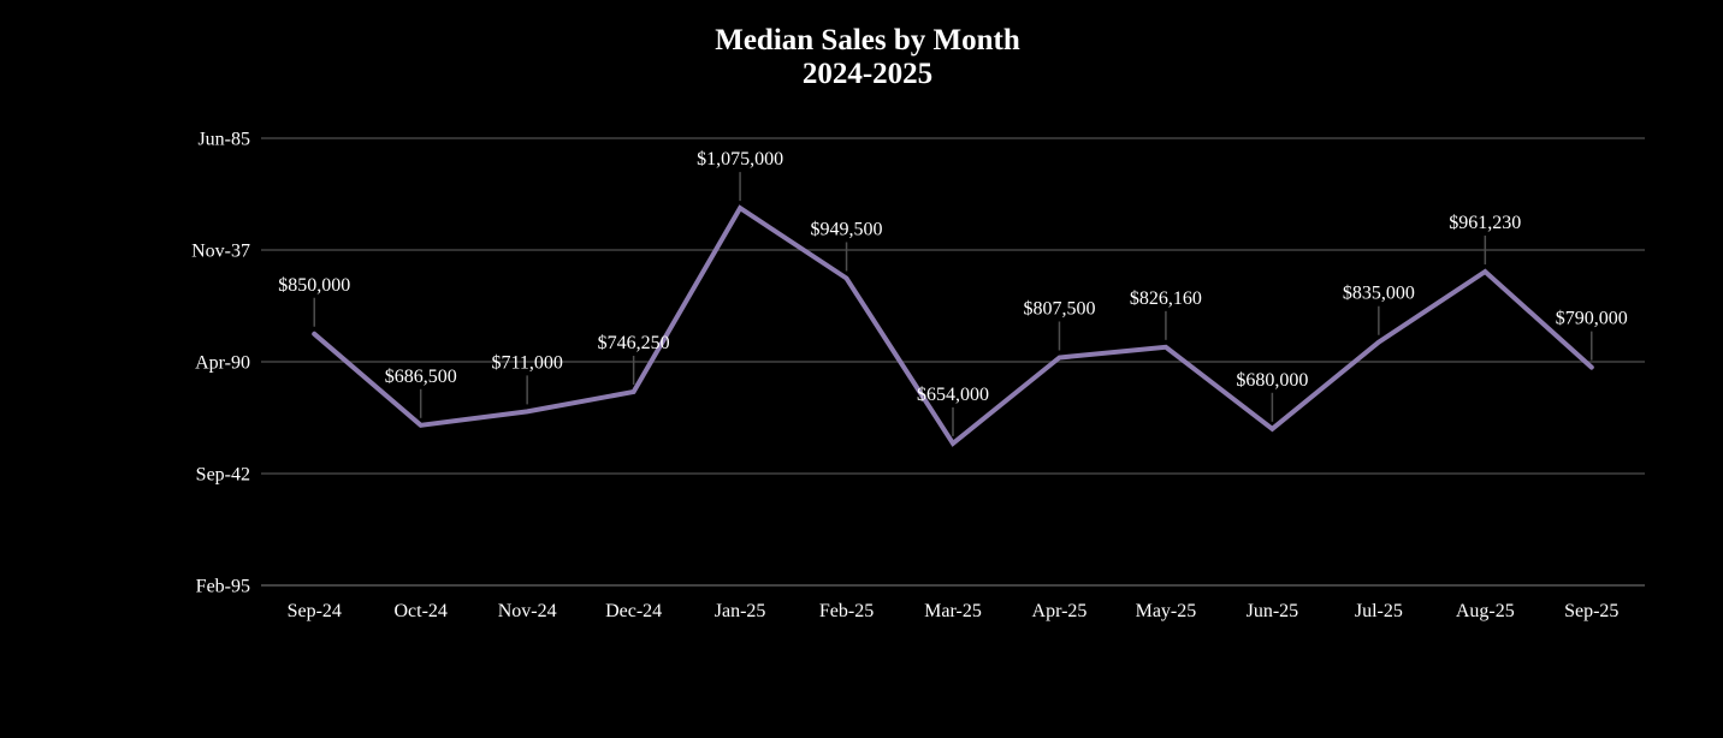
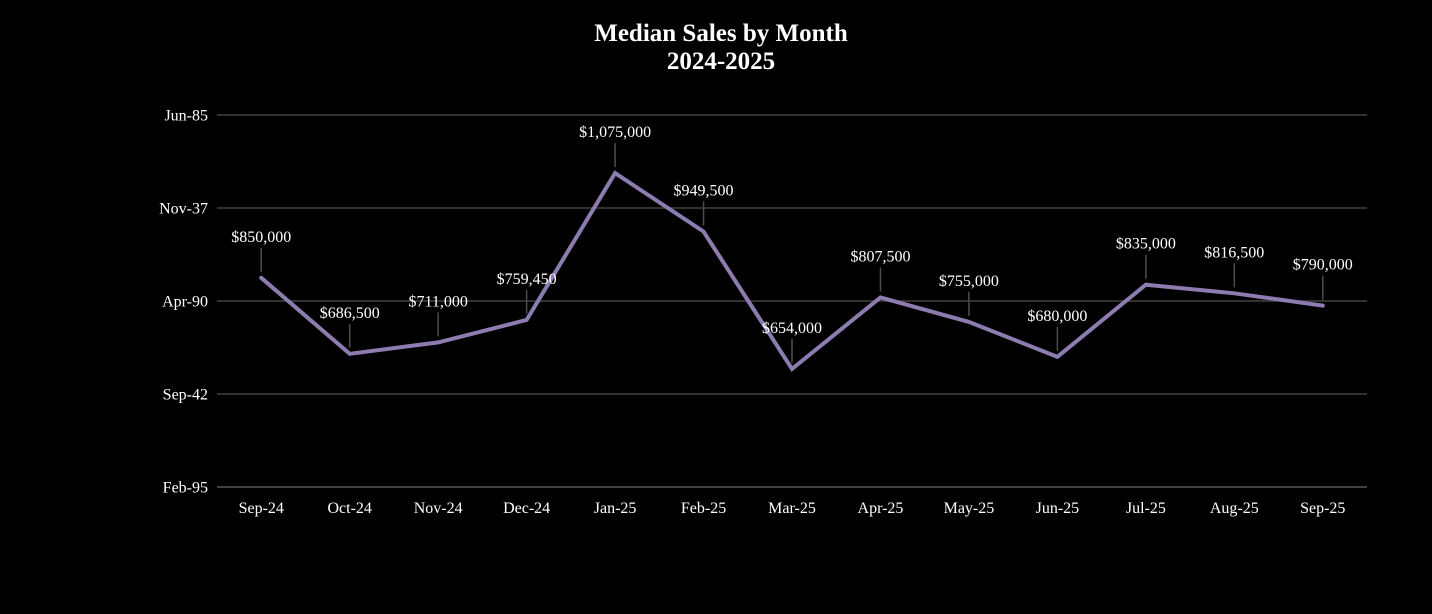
Dec-24: $746,250 -> $759,450
May-25: $826,160 -> $755,000
Aug-25: $961,230 -> $816,500
